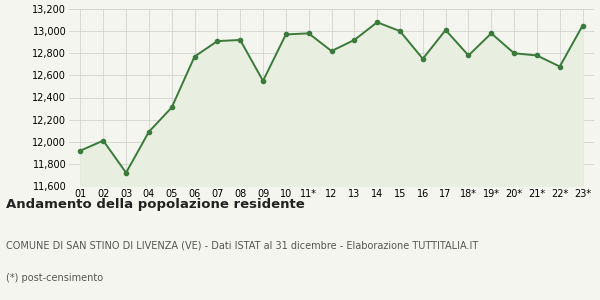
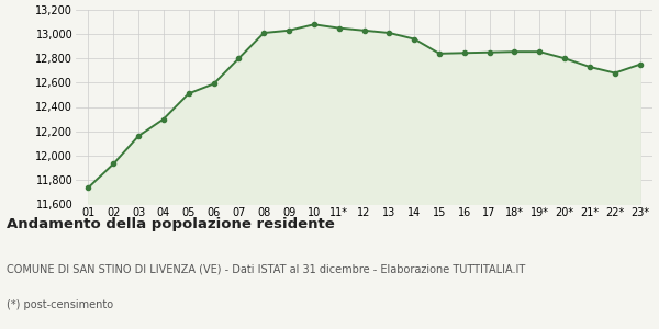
01: 11,920 -> 11,740
02: 12,010 -> 11,930
03: 11,720 -> 12,160
04: 12,090 -> 12,300
05: 12,310 -> 12,510
06: 12,770 -> 12,590
07: 12,910 -> 12,800
08: 12,920 -> 13,010
09: 12,550 -> 13,030
10: 12,970 -> 13,080
11*: 12,980 -> 13,050
12: 12,820 -> 13,030
13: 12,920 -> 13,010
14: 13,080 -> 12,960
15: 13,000 -> 12,840
16: 12,750 -> 12,840
17: 13,010 -> 12,850
18*: 12,780 -> 12,860
19*: 12,980 -> 12,860
21*: 12,780 -> 12,730
23*: 13,050 -> 12,750
